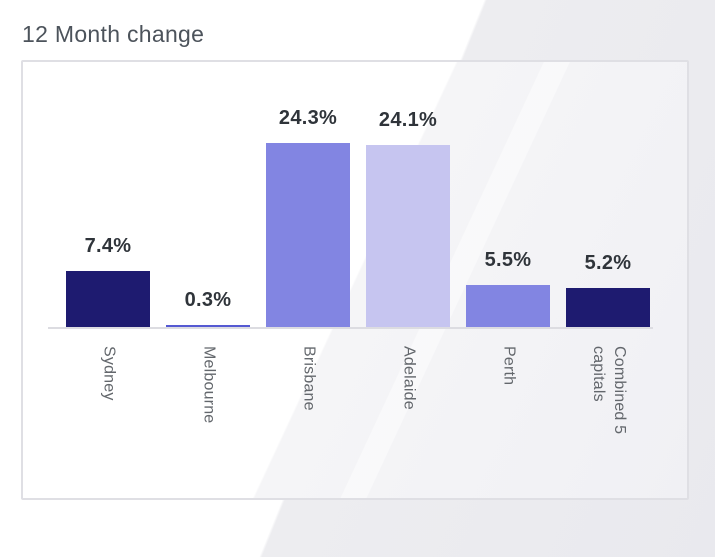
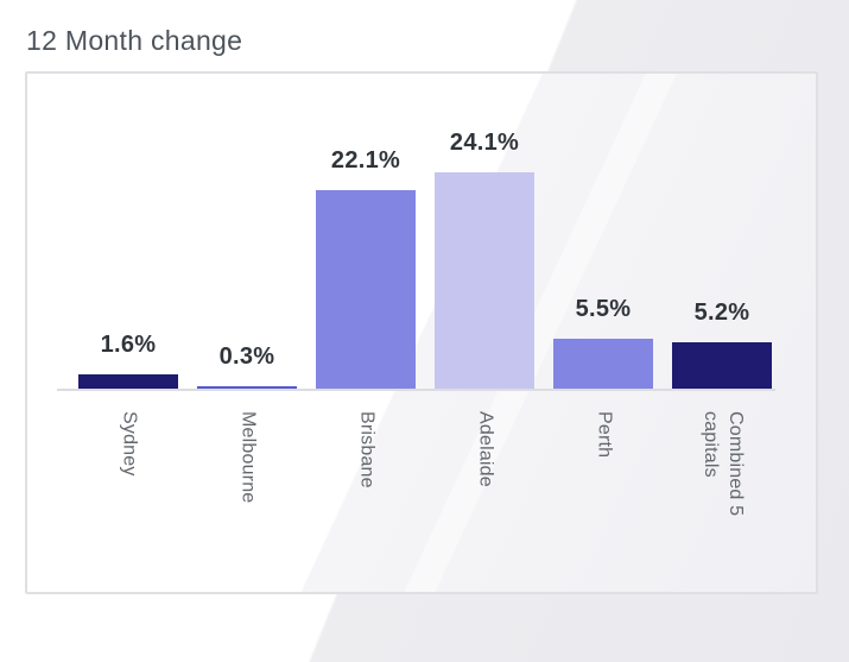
Sydney: 7.4% -> 1.6%
Brisbane: 24.3% -> 22.1%
